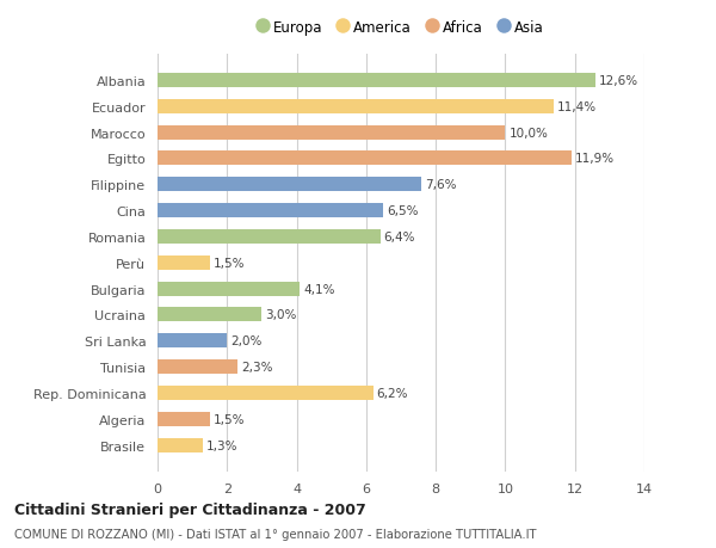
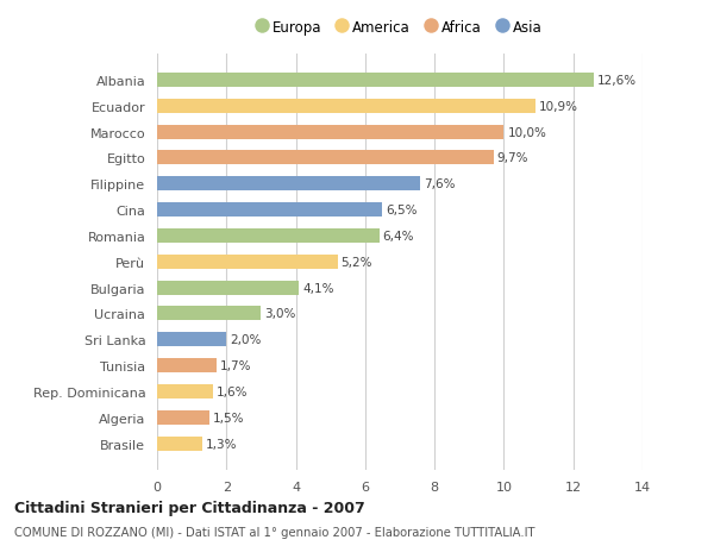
Ecuador: 11,4% -> 10,9%
Egitto: 11,9% -> 9,7%
Perù: 1,5% -> 5,2%
Tunisia: 2,3% -> 1,7%
Rep. Dominicana: 6,2% -> 1,6%
